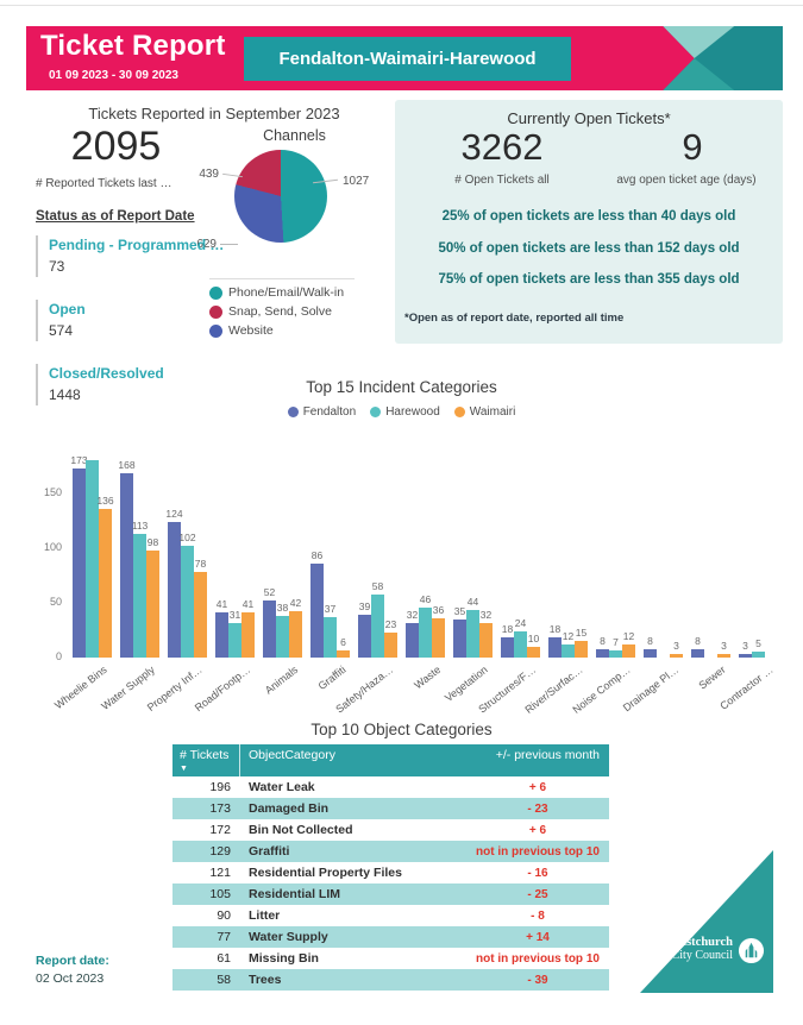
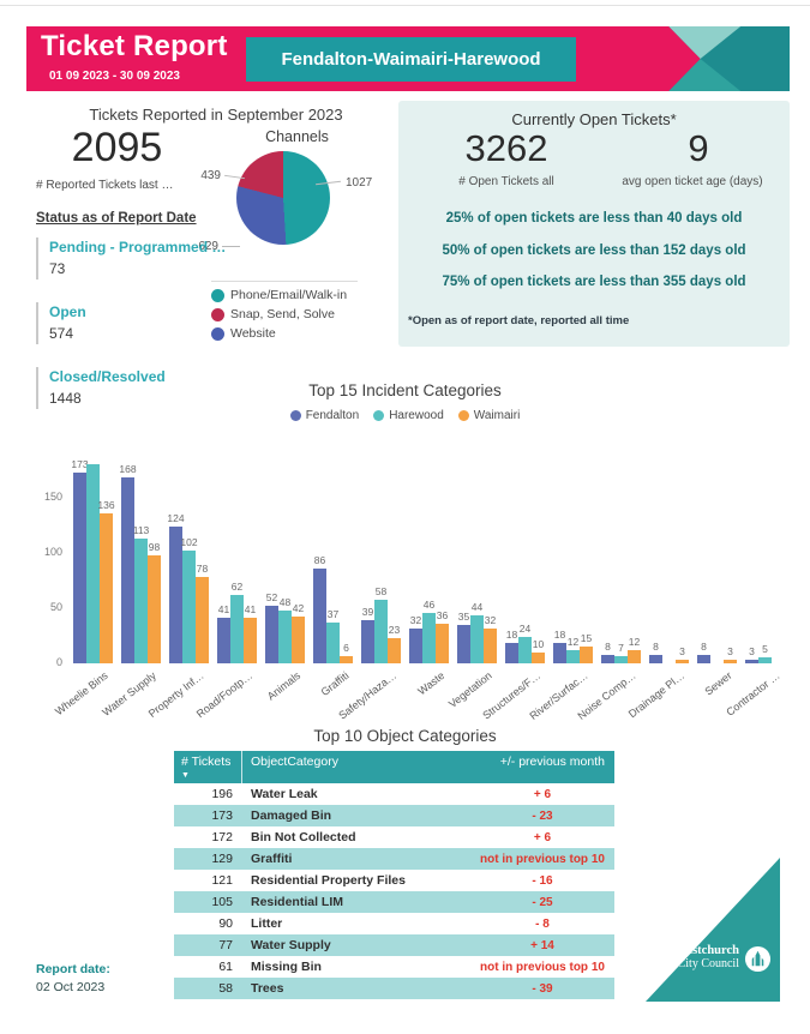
Top 15 Incident Categories/Harewood/Road/Footp…: 31 -> 62
Top 15 Incident Categories/Harewood/Animals: 38 -> 48
